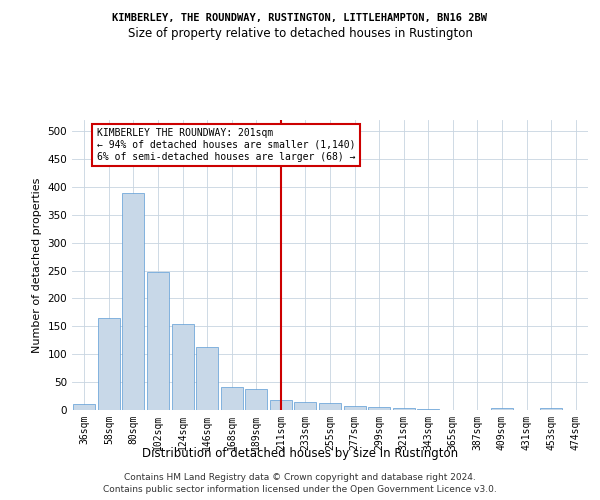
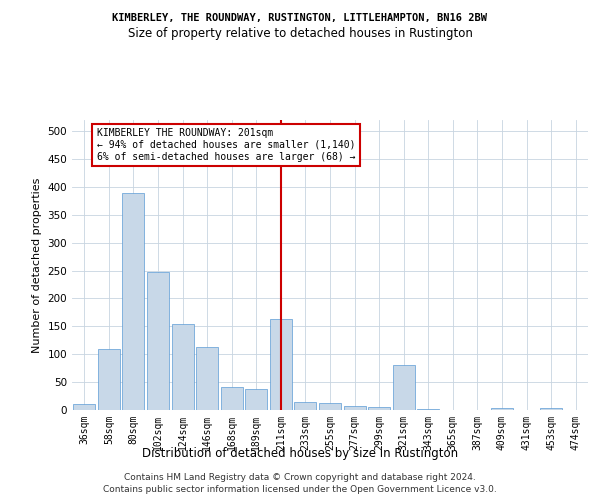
58sqm: 165 -> 110
211sqm: 18 -> 164
321sqm: 4 -> 80
